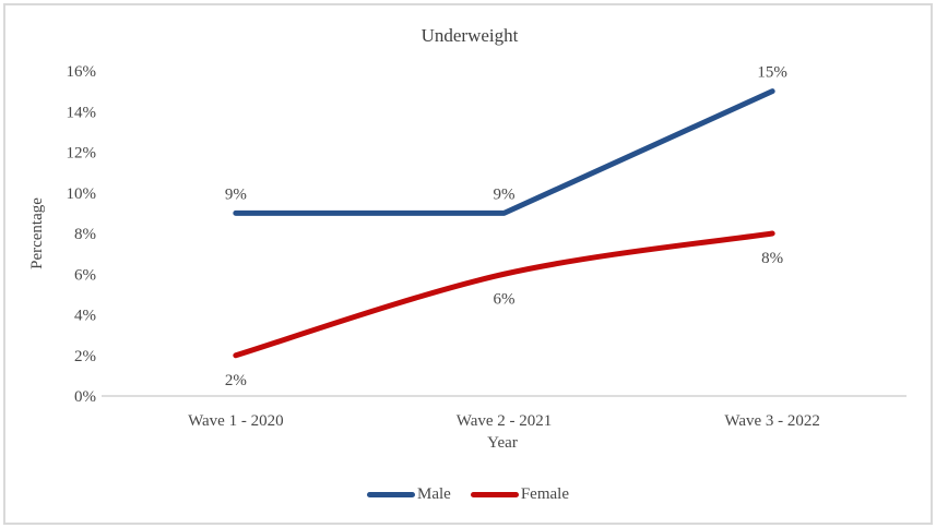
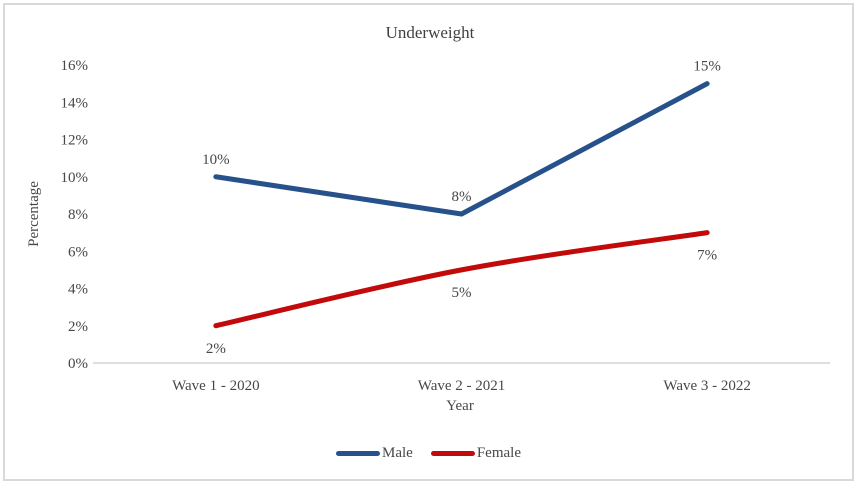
Male/Wave 1 - 2020: 9% -> 10%
Male/Wave 2 - 2021: 9% -> 8%
Female/Wave 2 - 2021: 6% -> 5%
Female/Wave 3 - 2022: 8% -> 7%
